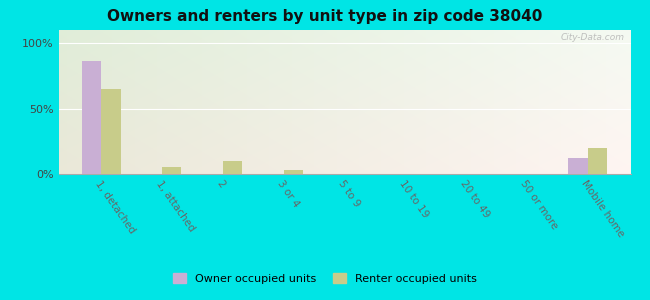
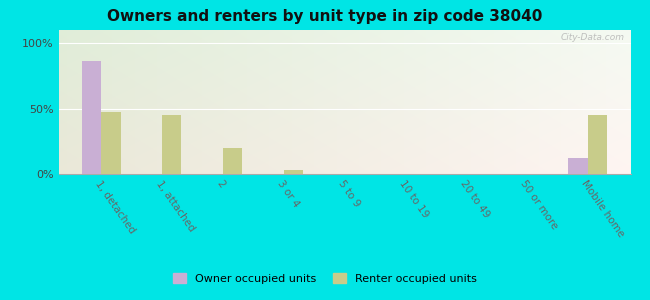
Renter occupied units/1, detached: 65% -> 47%
Renter occupied units/1, attached: 5% -> 45%
Renter occupied units/2: 10% -> 20%
Renter occupied units/Mobile home: 20% -> 45%
